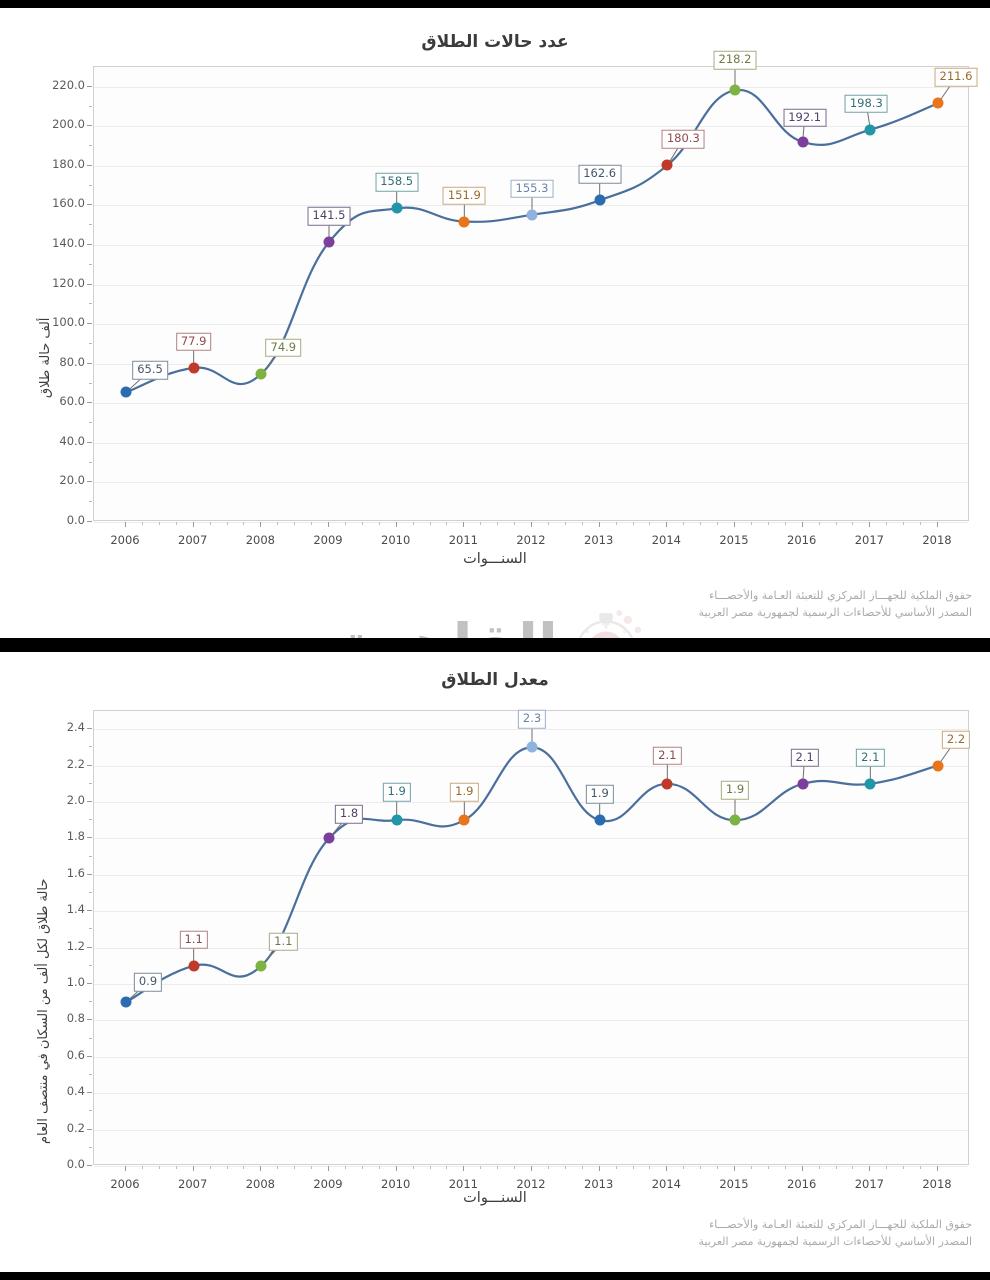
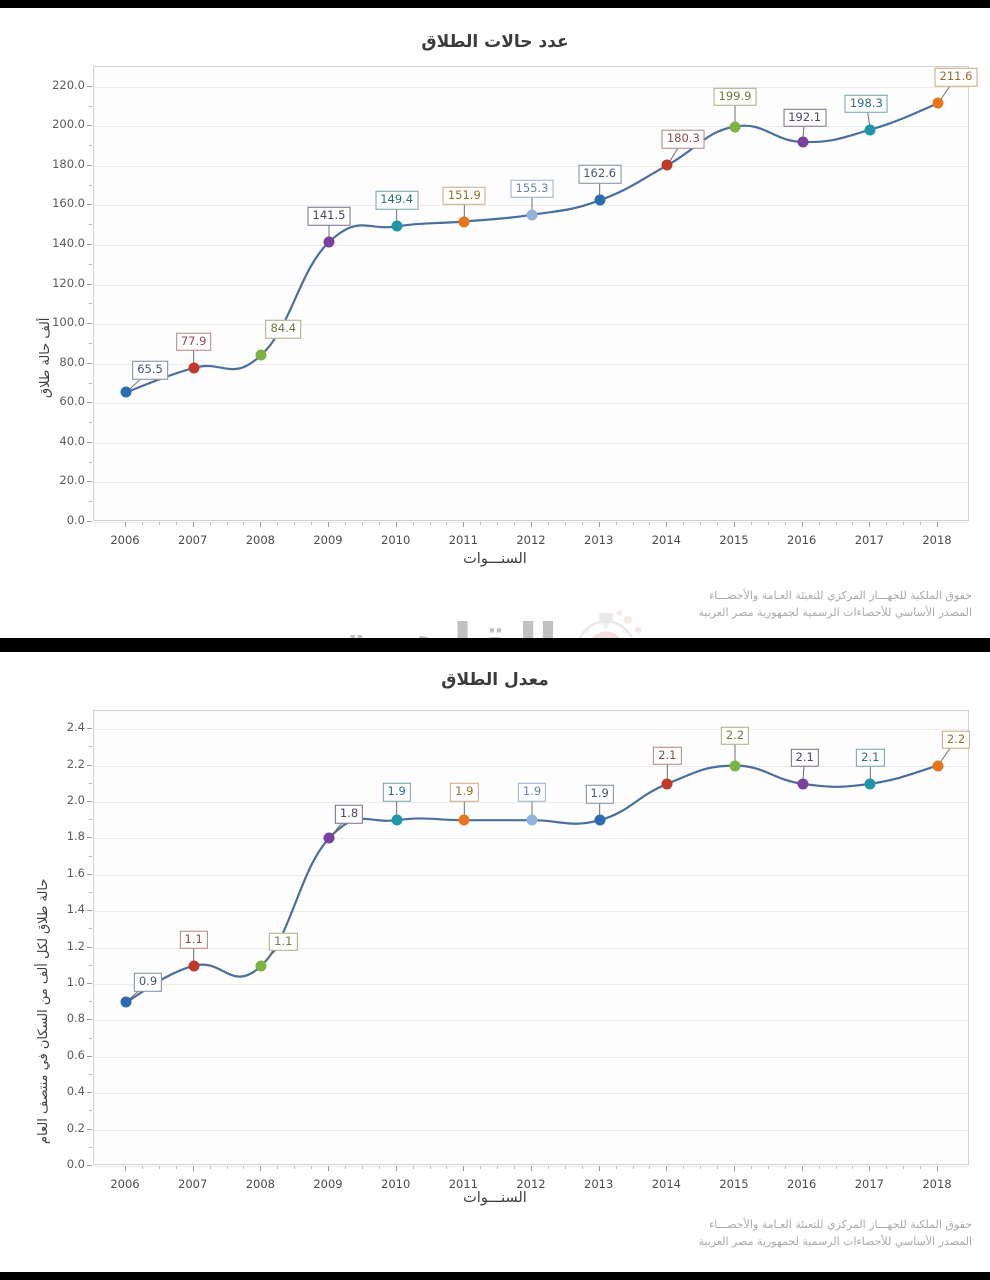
عدد حالات الطلاق/2008: 74.9 -> 84.4
عدد حالات الطلاق/2010: 158.5 -> 149.4
عدد حالات الطلاق/2015: 218.2 -> 199.9
معدل الطلاق/2012: 2.3 -> 1.9
معدل الطلاق/2015: 1.9 -> 2.2
